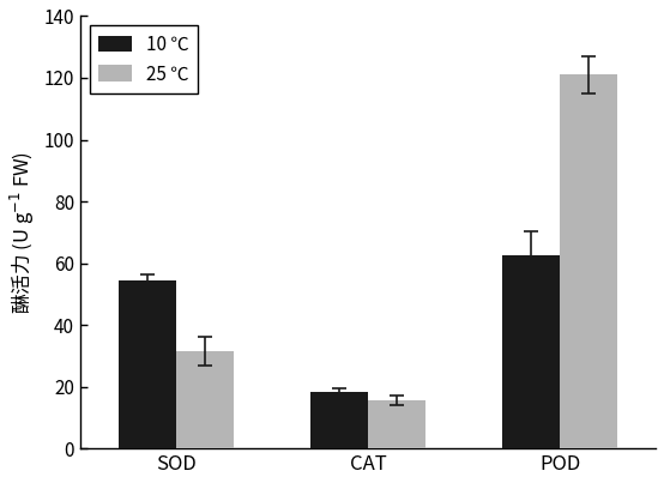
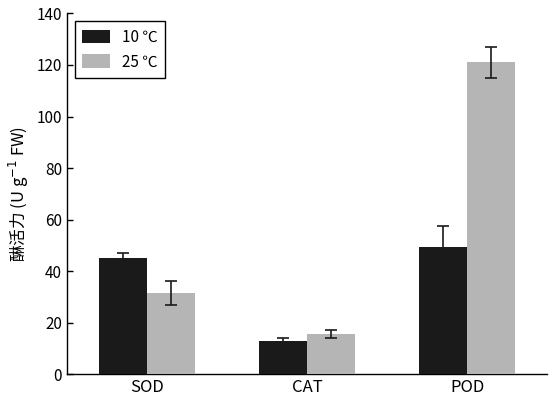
10 ℃/SOD: 54.5 -> 45.0
10 ℃/CAT: 18.5 -> 13.0
10 ℃/POD: 62.5 -> 49.5
